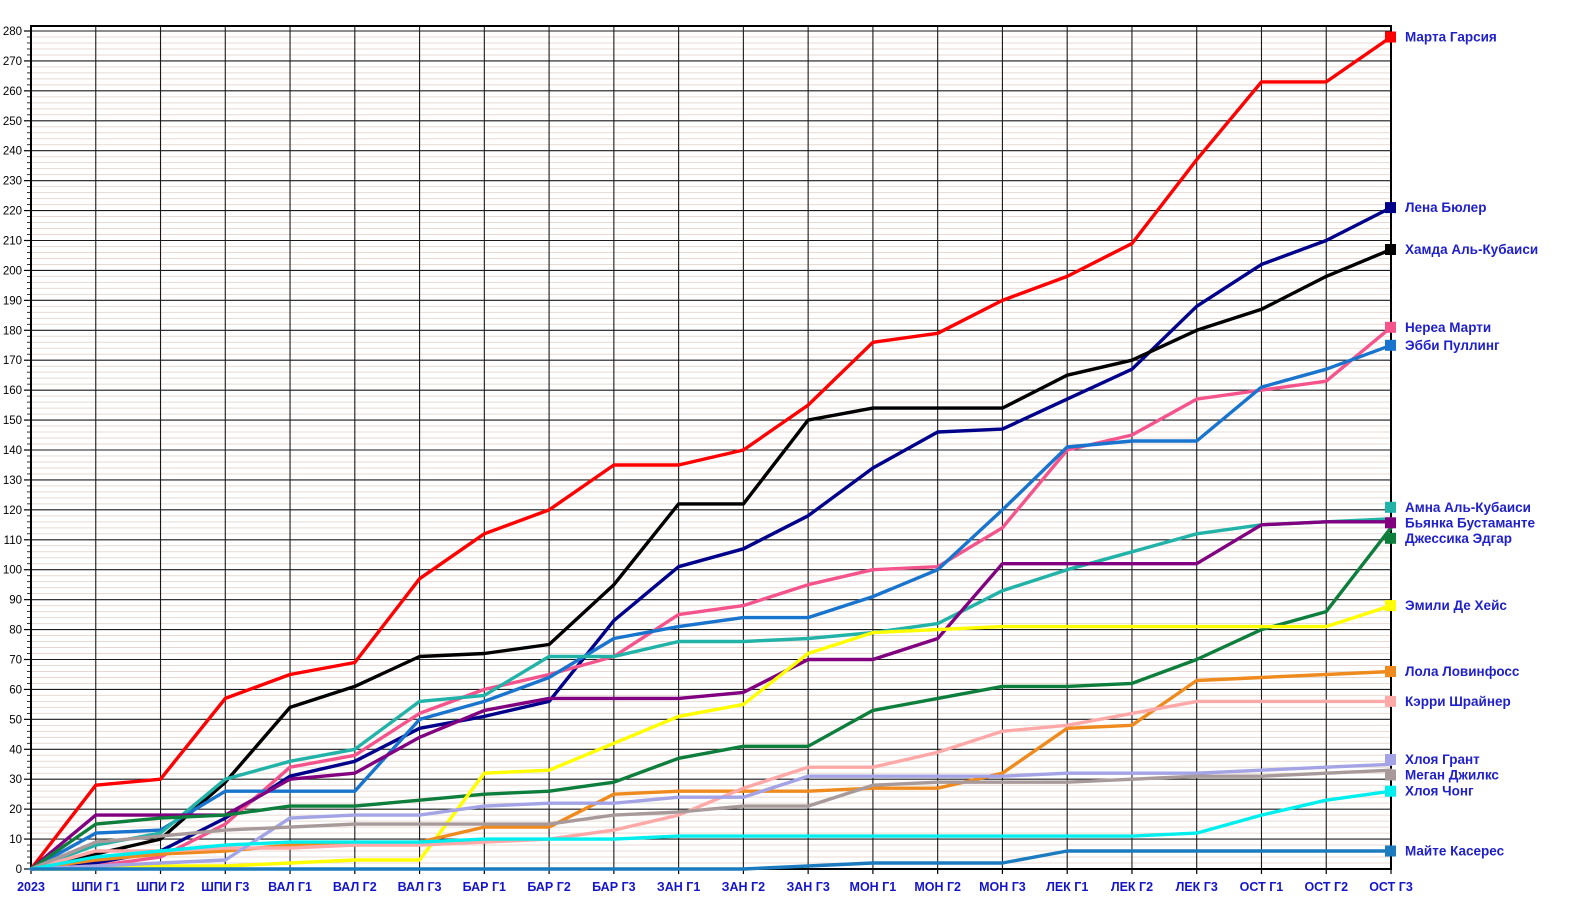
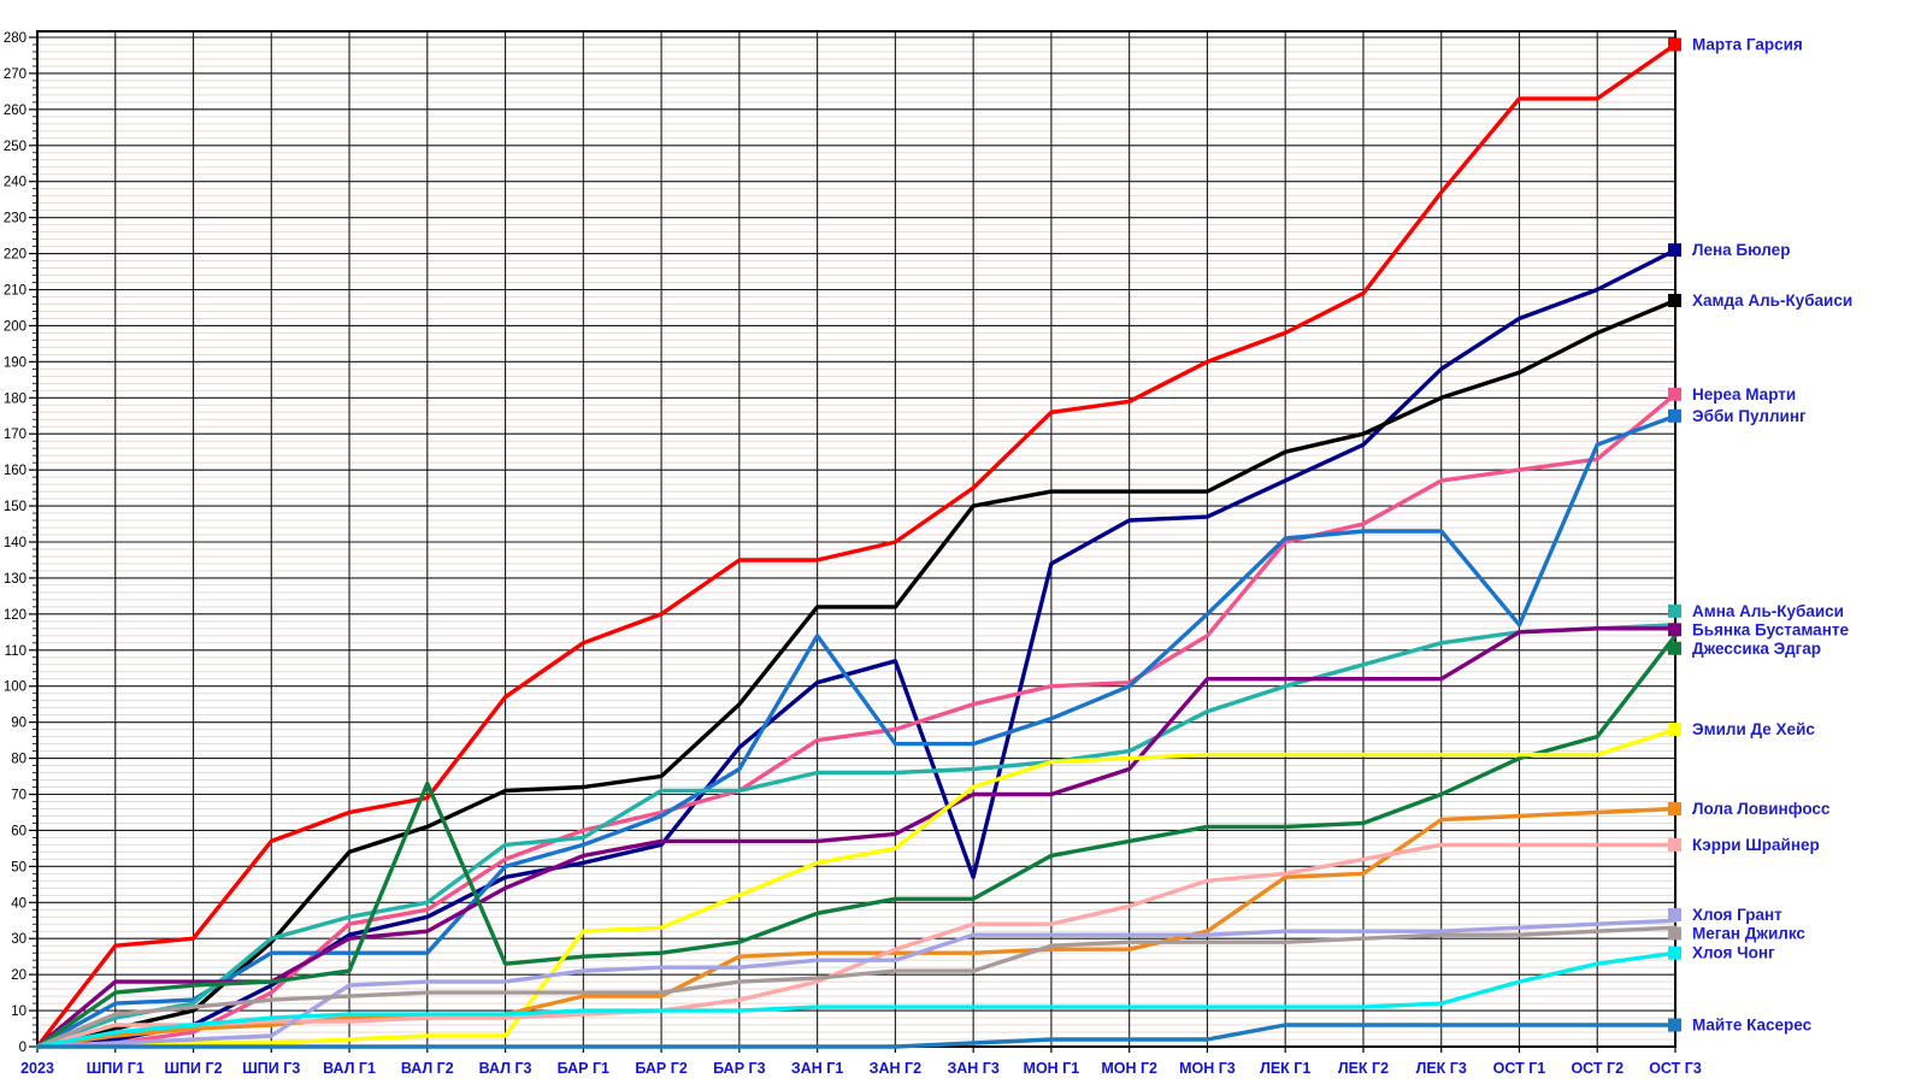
Джессика Эдгар/ВАЛ Г2: 21 -> 73
Эбби Пуллинг/ЗАН Г1: 81 -> 114
Лена Бюлер/ЗАН Г3: 118 -> 47
Эбби Пуллинг/ОСТ Г1: 161 -> 117
